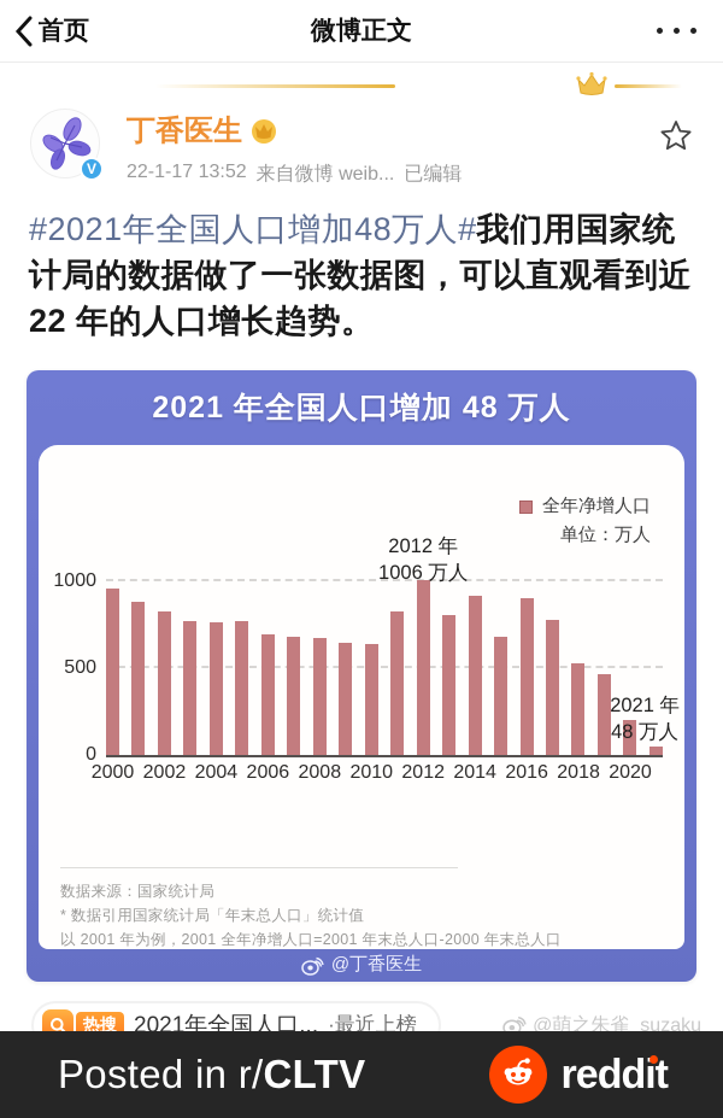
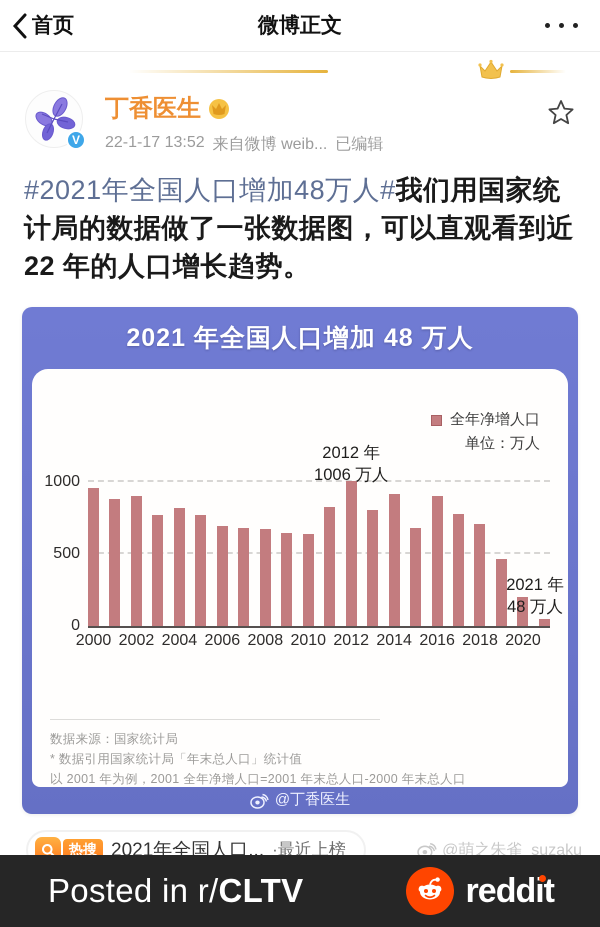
2002: 830 -> 900
2004: 760 -> 820
2018: 530 -> 710
